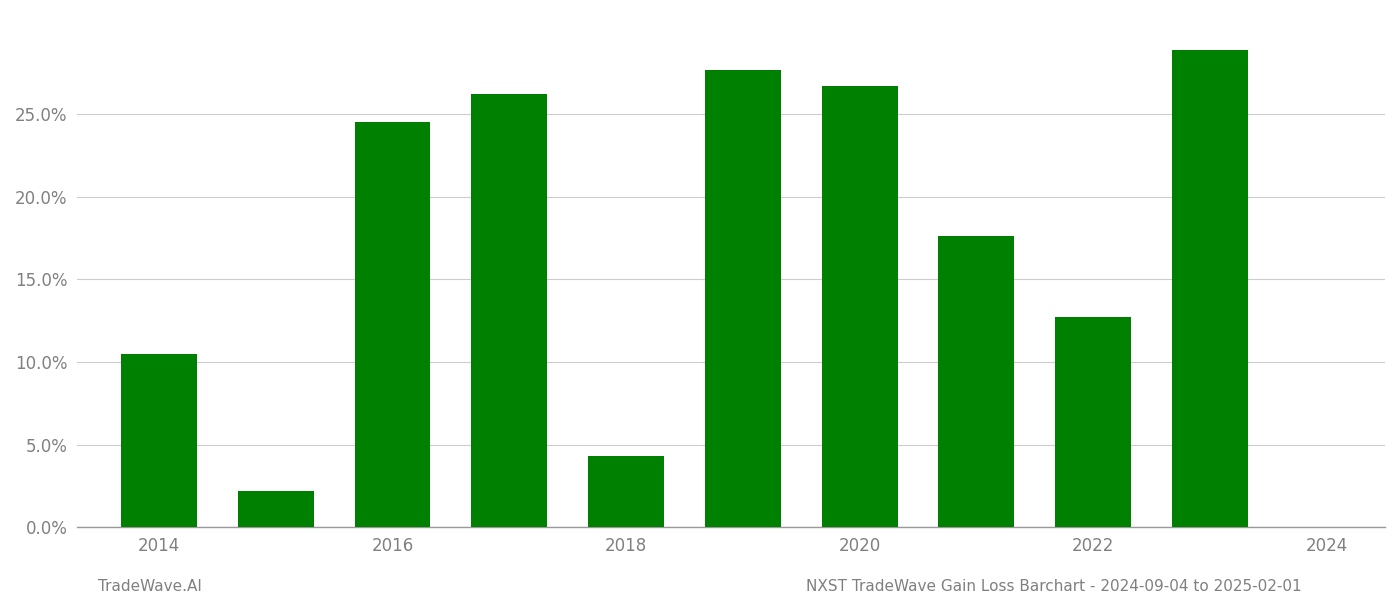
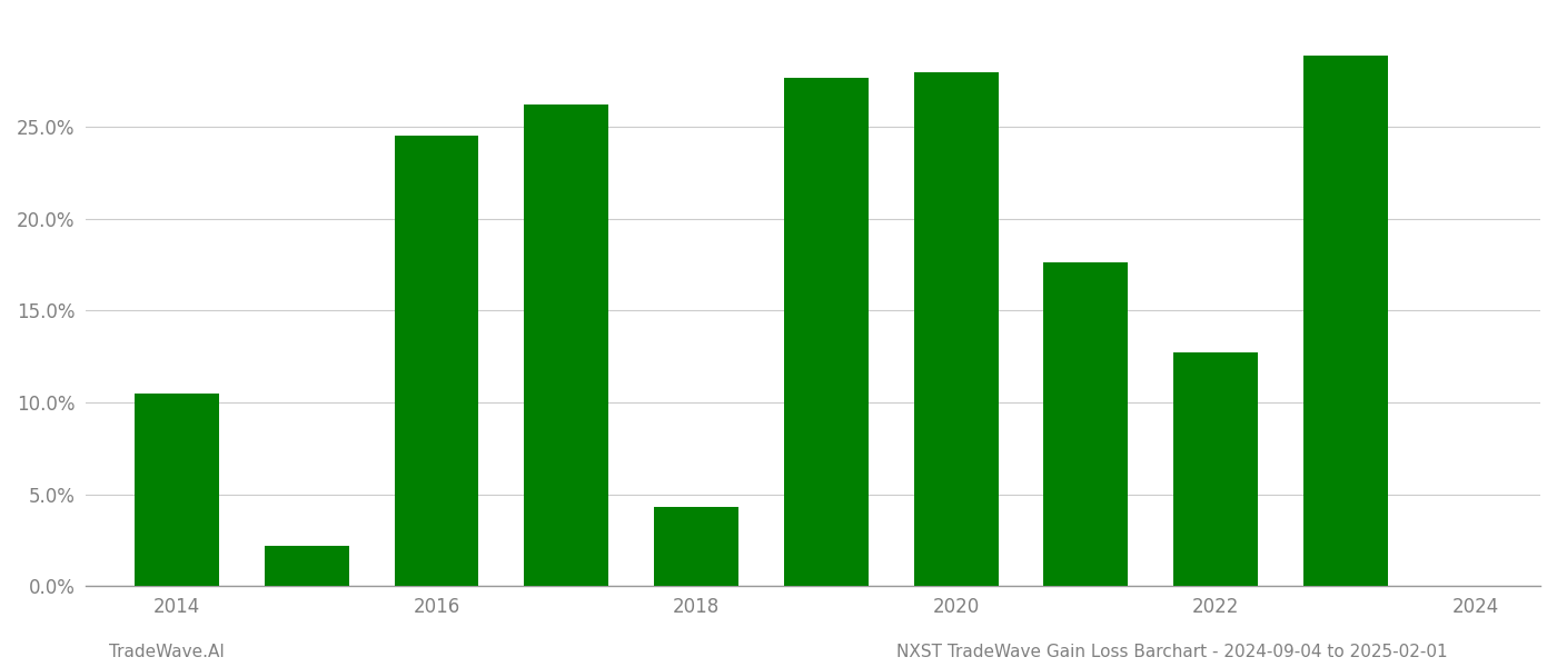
2020: 26.7% -> 28.0%
